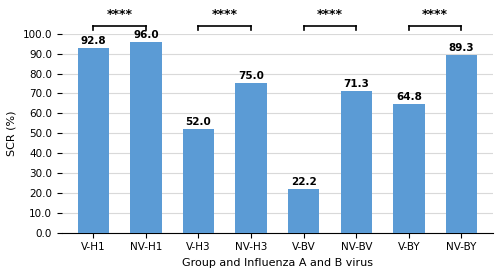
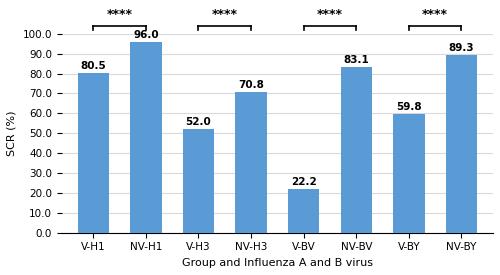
V-H1: 92.8 -> 80.5
NV-H3: 75.0 -> 70.8
NV-BV: 71.3 -> 83.1
V-BY: 64.8 -> 59.8
